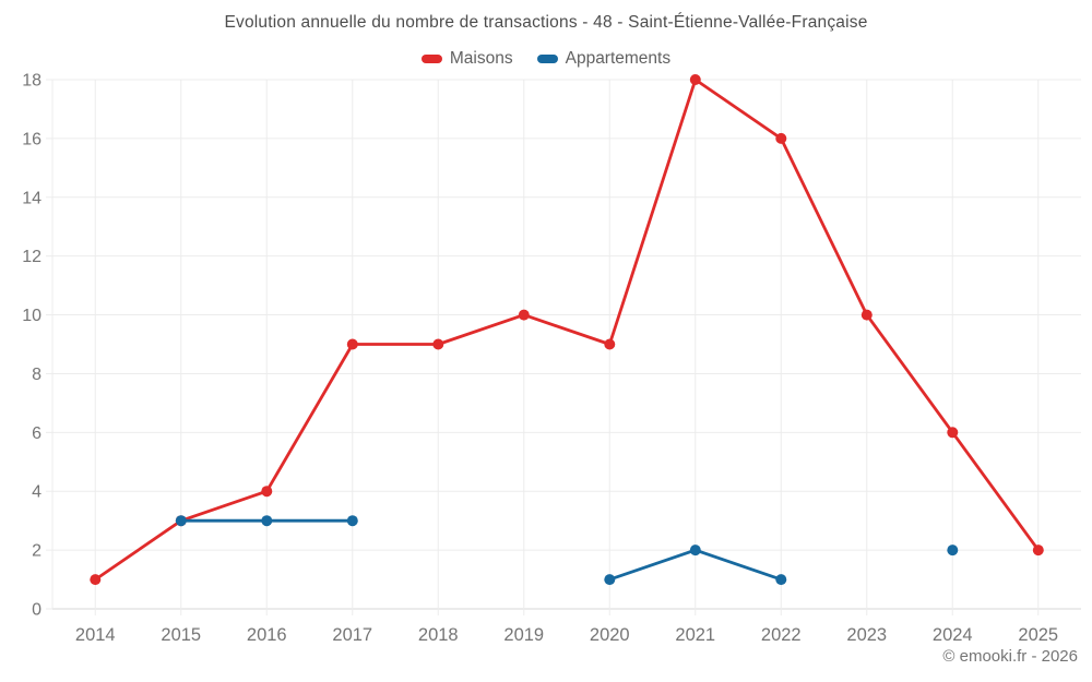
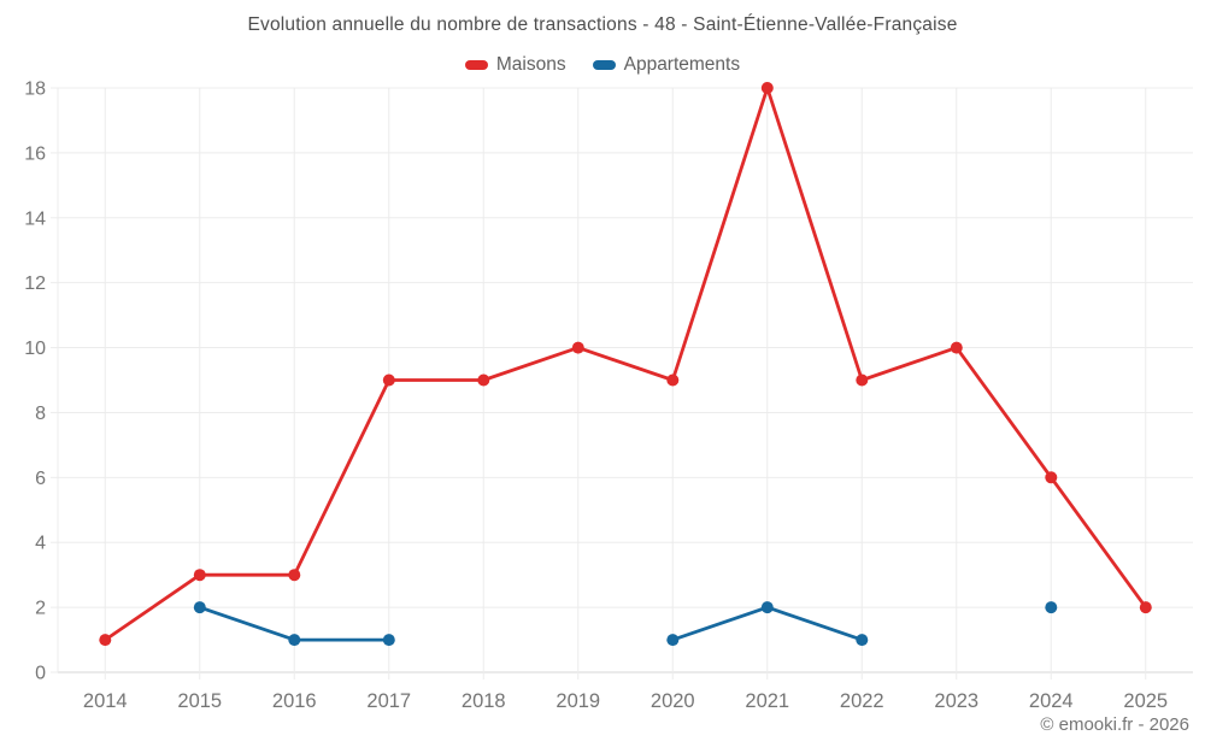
Appartements/2015: 3 -> 2
Maisons/2016: 4 -> 3
Appartements/2016: 3 -> 1
Appartements/2017: 3 -> 1
Maisons/2022: 16 -> 9
